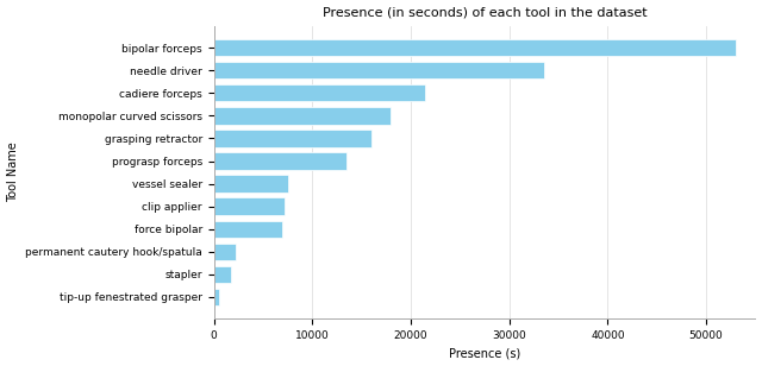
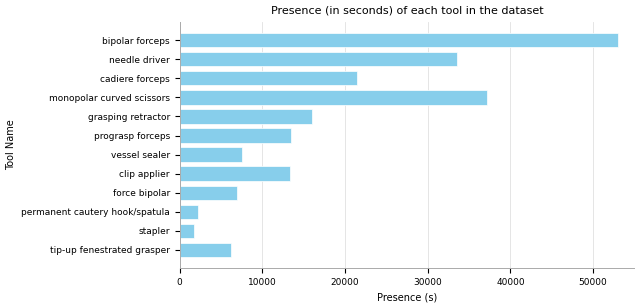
monopolar curved scissors: 18000 -> 37200
clip applier: 7200 -> 13400
tip-up fenestrated grasper: 500 -> 6200
